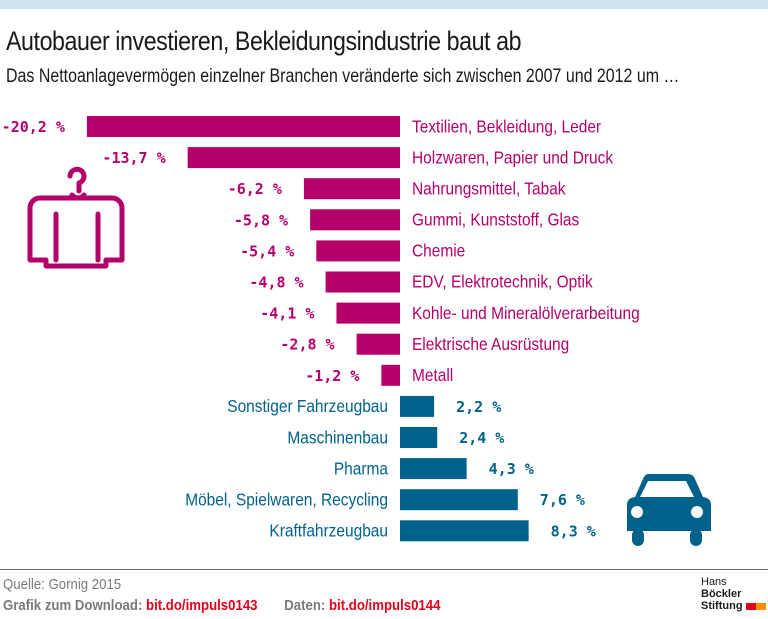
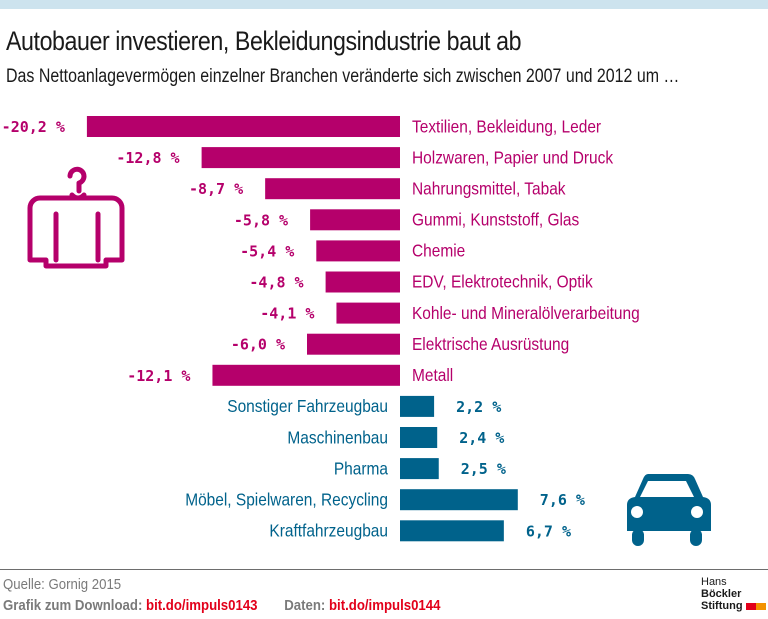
Holzwaren, Papier und Druck: -13,7 -> -12,8
Nahrungsmittel, Tabak: -6,2 -> -8,7
Elektrische Ausrüstung: -2,8 -> -6,0
Metall: -1,2 -> -12,1
Pharma: 4,3 -> 2,5
Kraftfahrzeugbau: 8,3 -> 6,7
